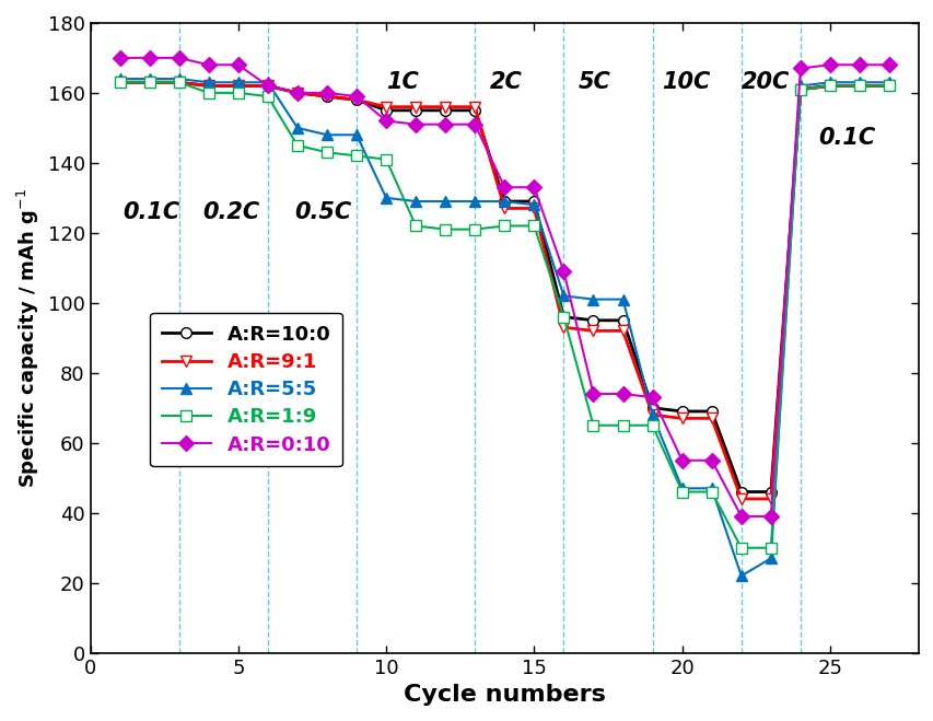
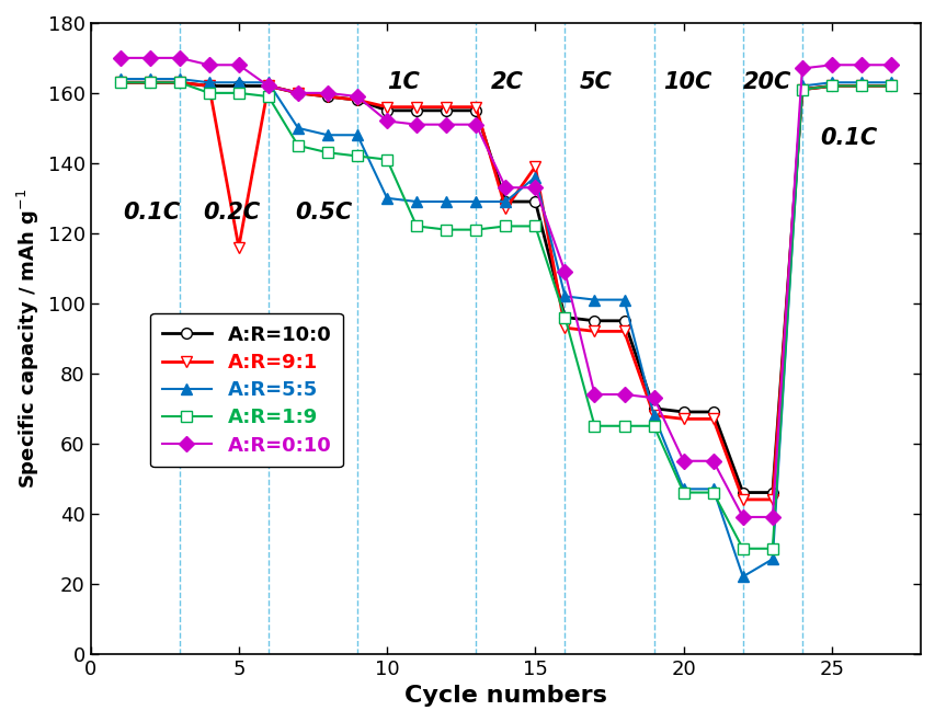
A:R=9:1/5: 162 -> 116
A:R=9:1/15: 127 -> 139
A:R=5:5/15: 128 -> 136
